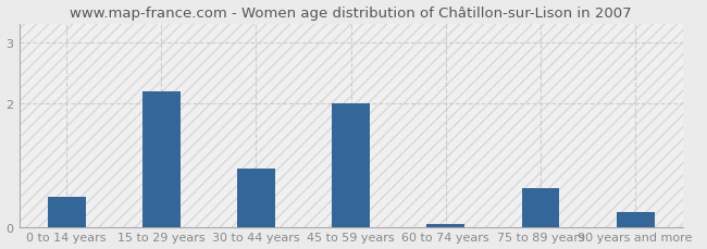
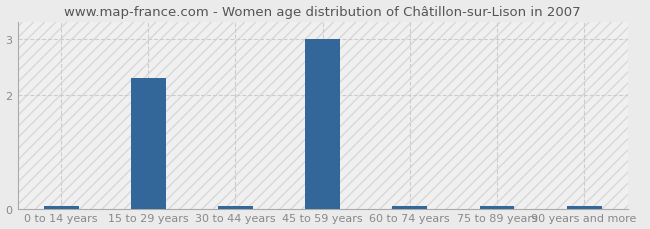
0 to 14 years: 0.48 -> 0.04
15 to 29 years: 2.20 -> 2.30
30 to 44 years: 0.94 -> 0.04
45 to 59 years: 2.00 -> 3.00
75 to 89 years: 0.62 -> 0.04
90 years and more: 0.24 -> 0.04
